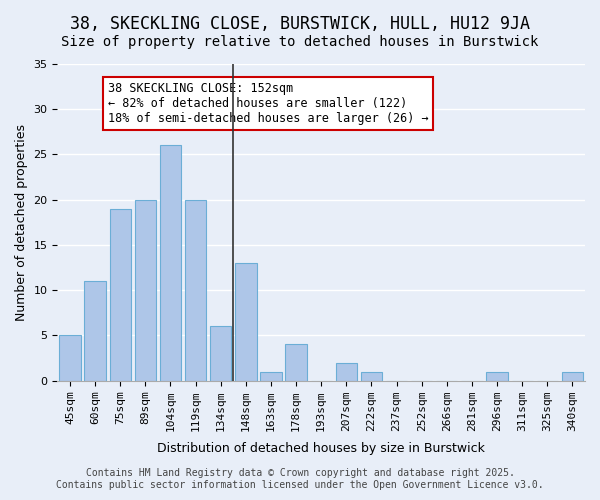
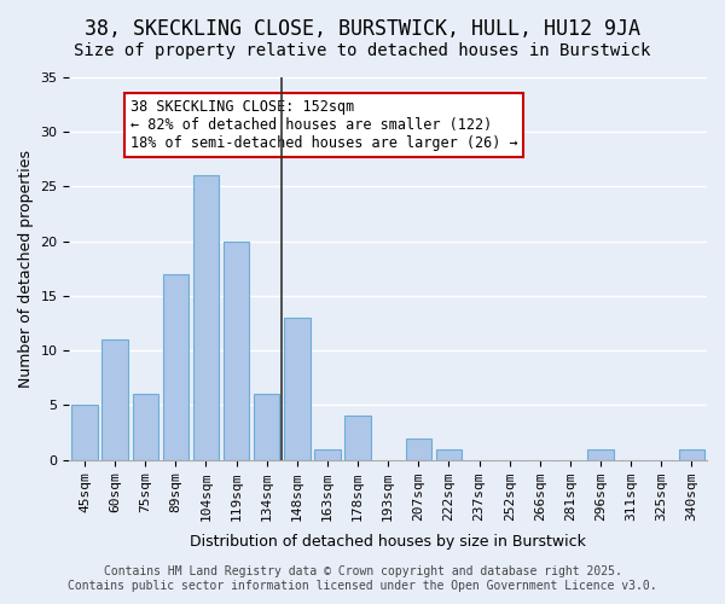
75sqm: 19 -> 6
89sqm: 20 -> 17
